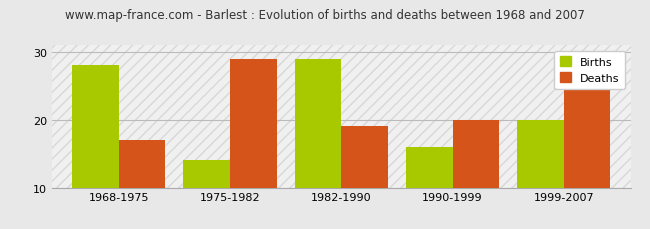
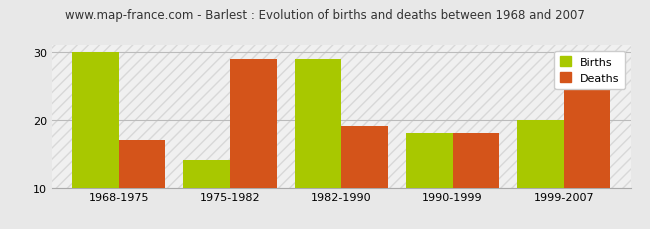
Births/1968-1975: 28 -> 30
Births/1990-1999: 16 -> 18
Deaths/1990-1999: 20 -> 18
